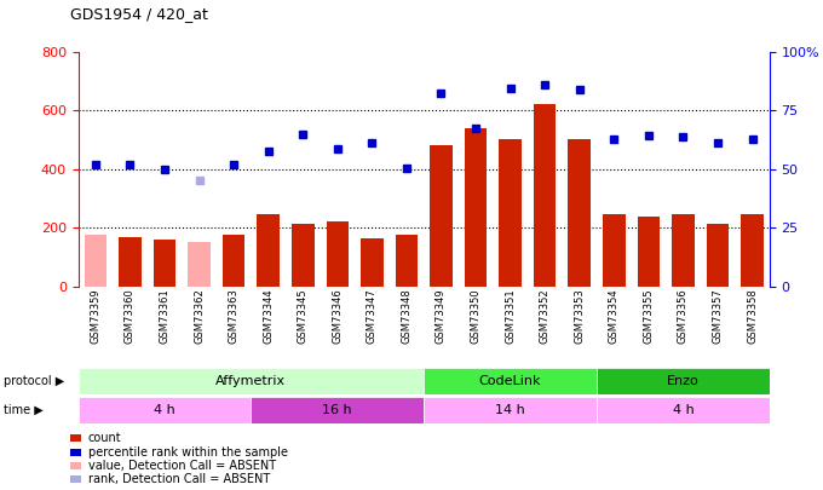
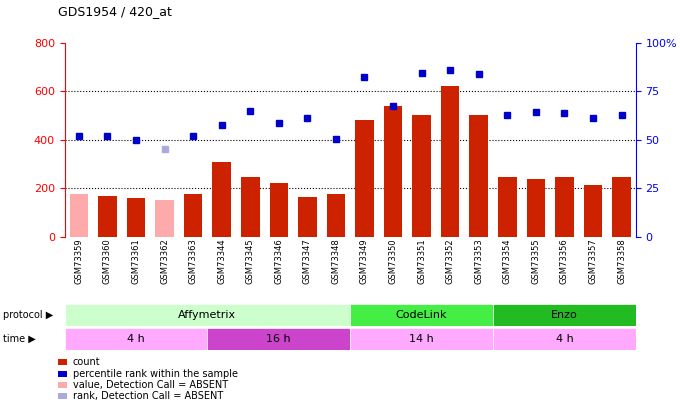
GSM73344: 245 -> 310
GSM73345: 215 -> 245
